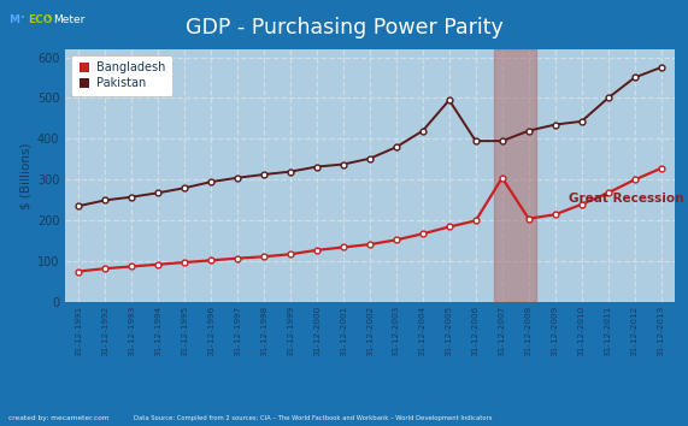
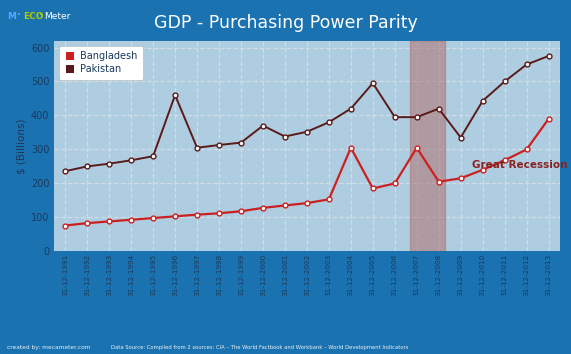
Pakistan/31-12-1996: 295 -> 460
Pakistan/31-12-2000: 332 -> 370
Bangladesh/31-12-2004: 168 -> 305
Pakistan/31-12-2009: 435 -> 335
Bangladesh/31-12-2013: 328 -> 390
